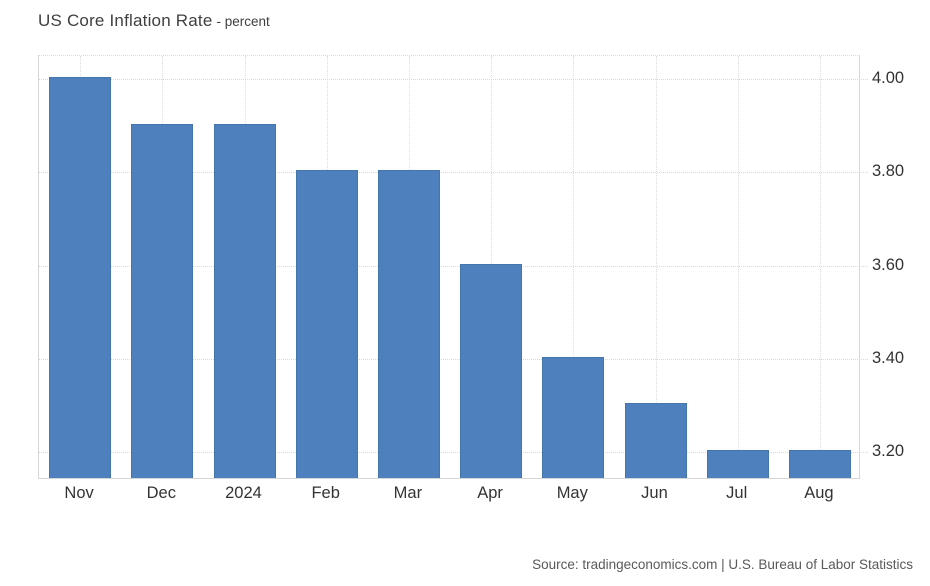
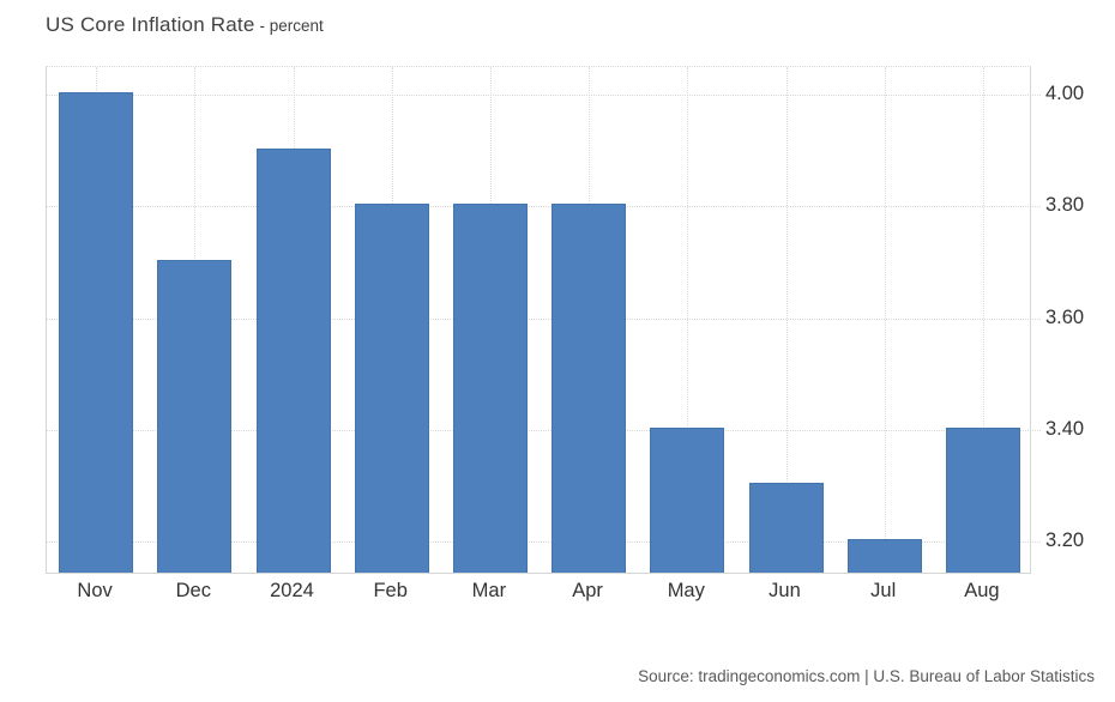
Dec: 3.9 -> 3.7
Apr: 3.6 -> 3.8
Aug: 3.2 -> 3.4
